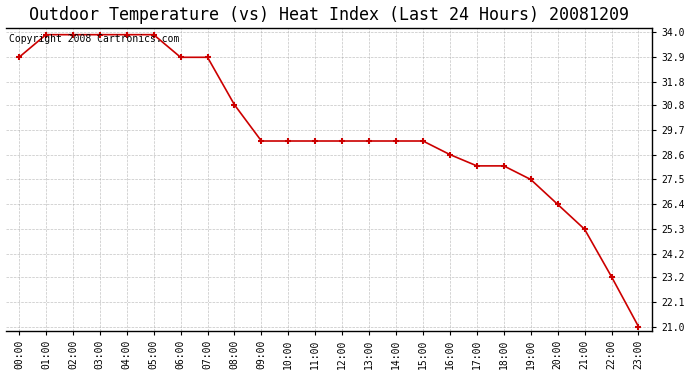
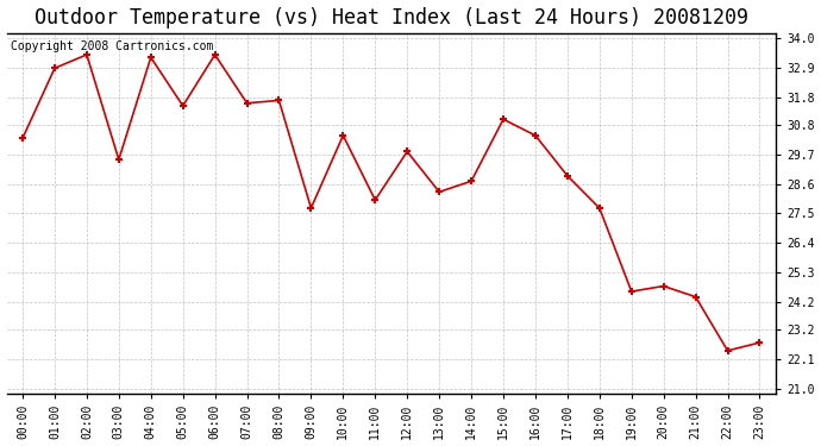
00:00: 32.9 -> 30.3
01:00: 33.9 -> 32.9
02:00: 33.9 -> 33.4
03:00: 33.9 -> 29.5
04:00: 33.9 -> 33.3
05:00: 33.9 -> 31.5
06:00: 32.9 -> 33.4
07:00: 32.9 -> 31.6
08:00: 30.8 -> 31.7
09:00: 29.2 -> 27.7
10:00: 29.2 -> 30.4
11:00: 29.2 -> 28.0
12:00: 29.2 -> 29.8
13:00: 29.2 -> 28.3
14:00: 29.2 -> 28.7
15:00: 29.2 -> 31.0
16:00: 28.6 -> 30.4
17:00: 28.1 -> 28.9
18:00: 28.1 -> 27.7
19:00: 27.5 -> 24.6
20:00: 26.4 -> 24.8
21:00: 25.3 -> 24.4
22:00: 23.2 -> 22.4
23:00: 21.0 -> 22.7
